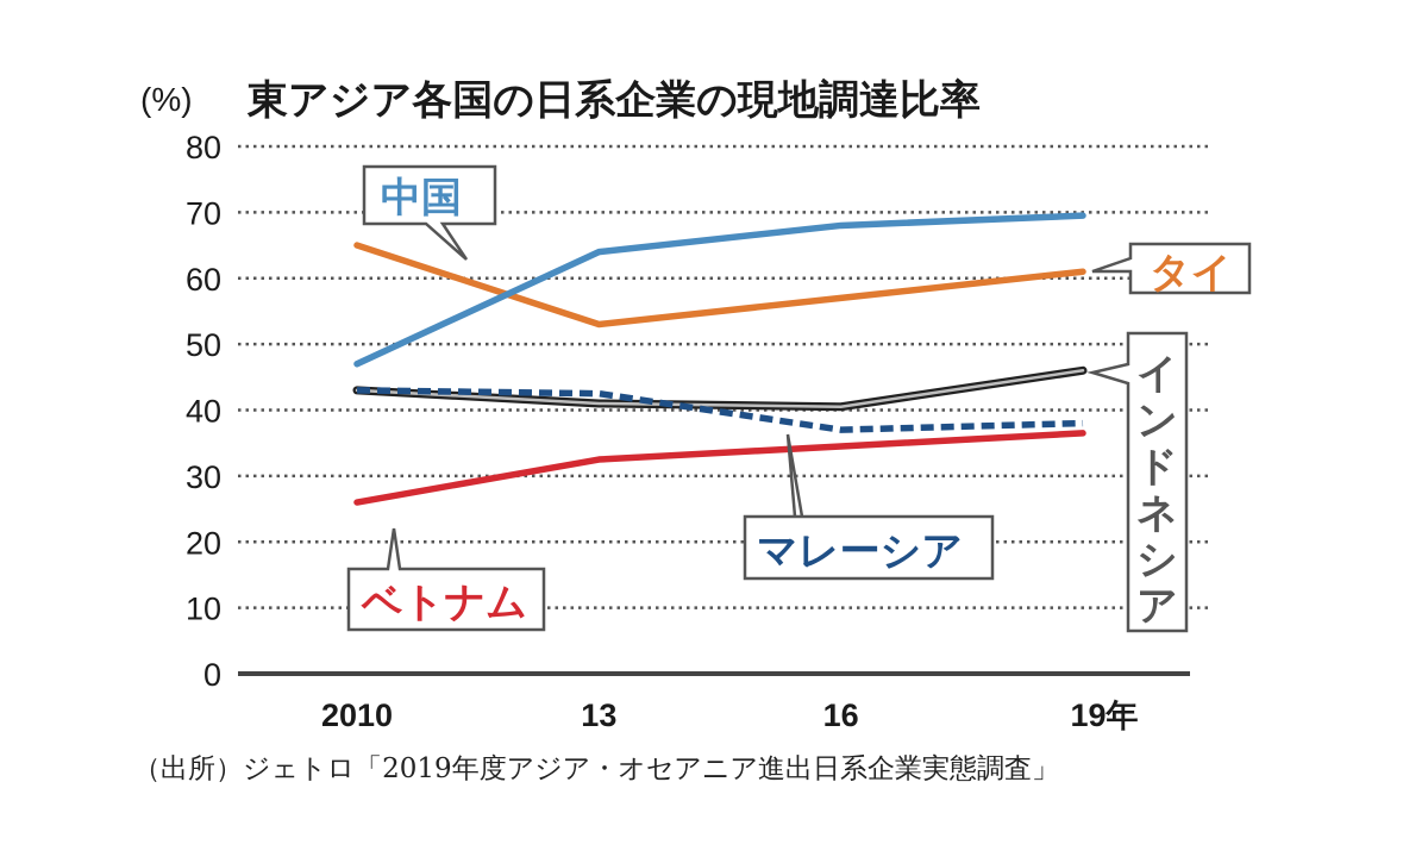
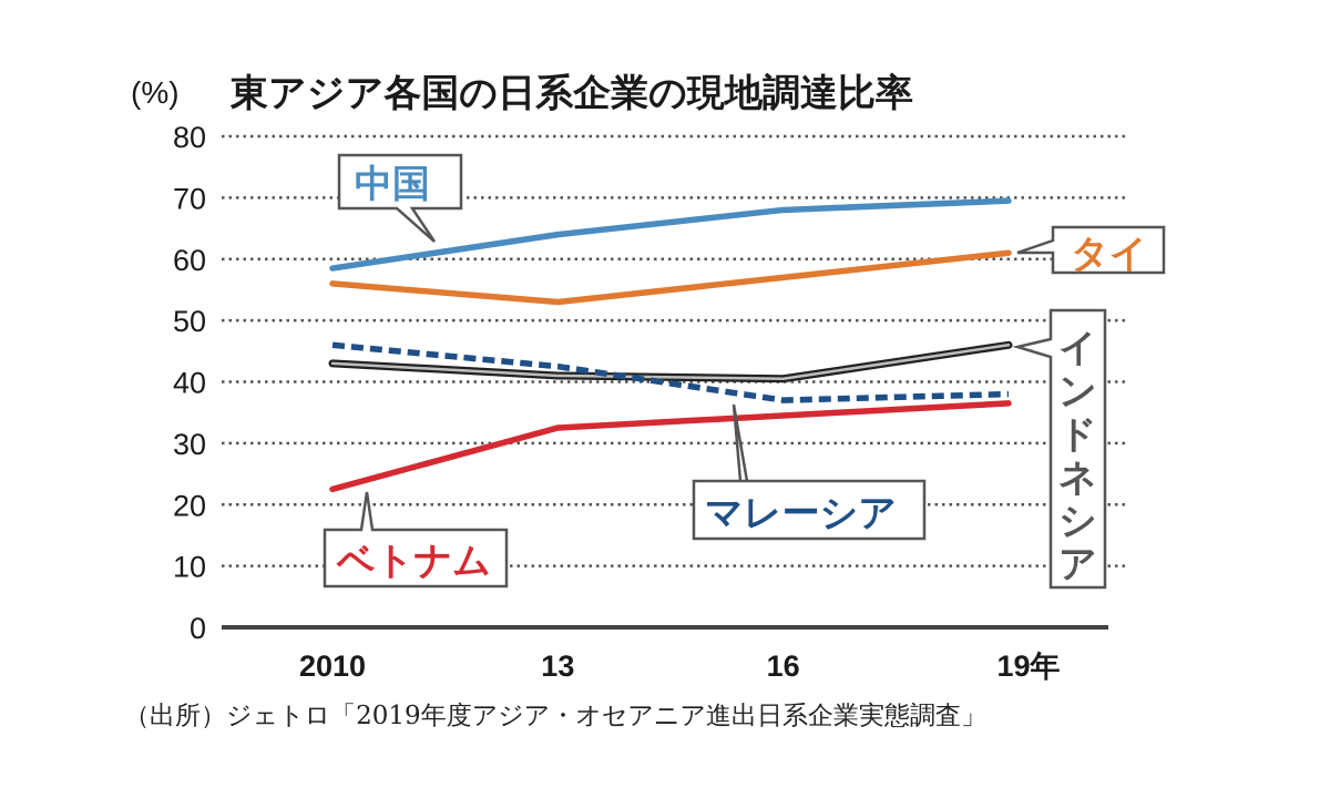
中国/2010: 47 -> 58
タイ/2010: 65 -> 56
マレーシア/2010: 43 -> 46
ベトナム/2010: 26 -> 22
